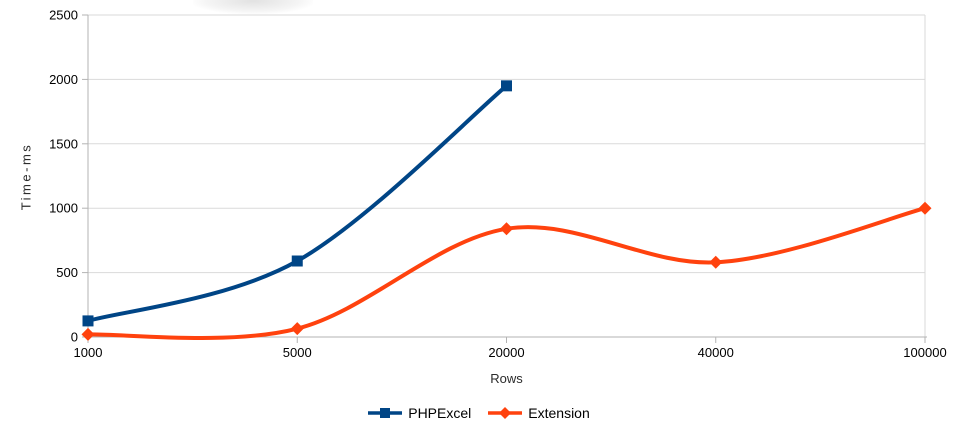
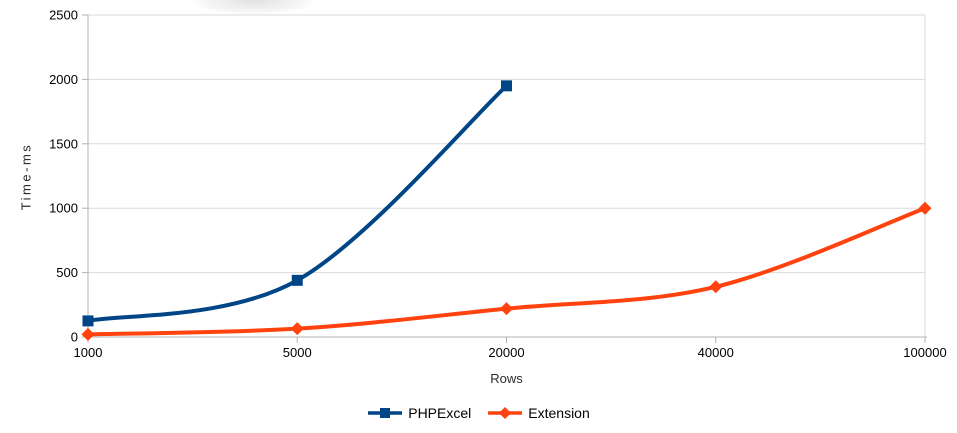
PHPExcel/5000: 590 -> 440
Extension/20000: 840 -> 220
Extension/40000: 580 -> 390
